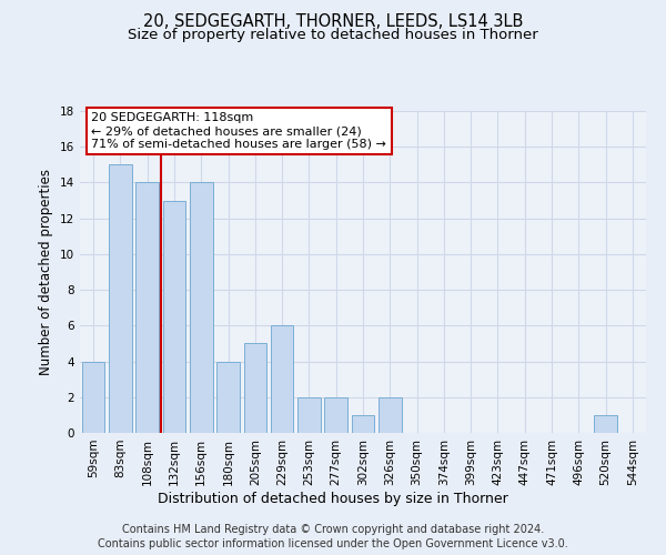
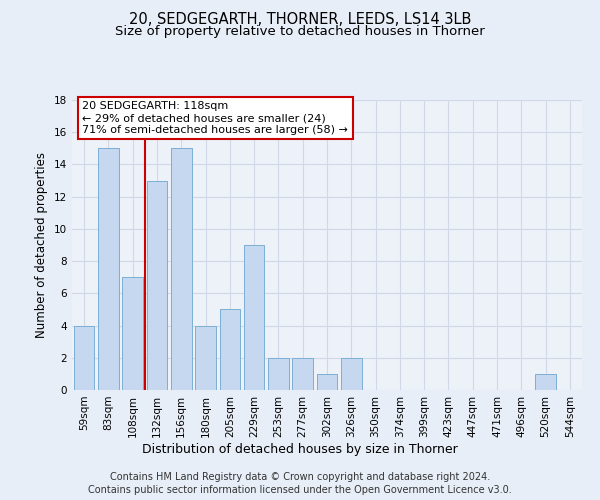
108sqm: 14 -> 7
156sqm: 14 -> 15
229sqm: 6 -> 9
